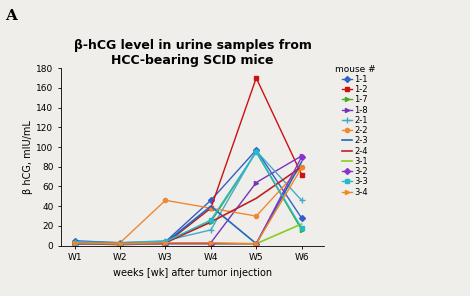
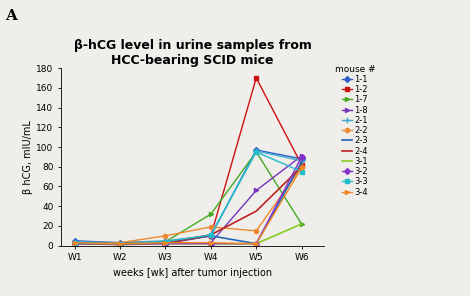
2-2/W3: 46 -> 10
1-1/W4: 46 -> 10
1-2/W4: 38 -> 10
1-7/W4: 24 -> 32
2-1/W4: 16 -> 10
2-2/W4: 38 -> 19
2-3/W4: 40 -> 10
2-4/W4: 24 -> 11
3-3/W4: 26 -> 11
1-8/W5: 64 -> 56
2-2/W5: 30 -> 15
2-4/W5: 48 -> 35
1-1/W6: 28 -> 88
1-2/W6: 72 -> 82
1-7/W6: 16 -> 22
2-1/W6: 46 -> 86
3-3/W6: 18 -> 75
